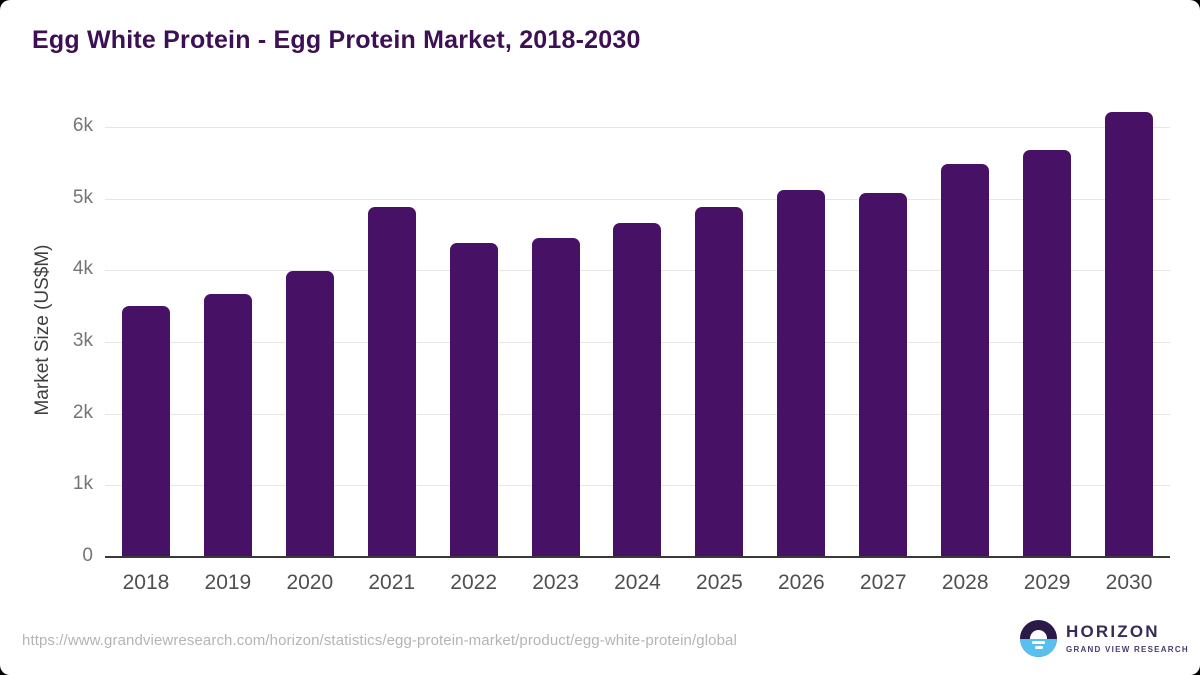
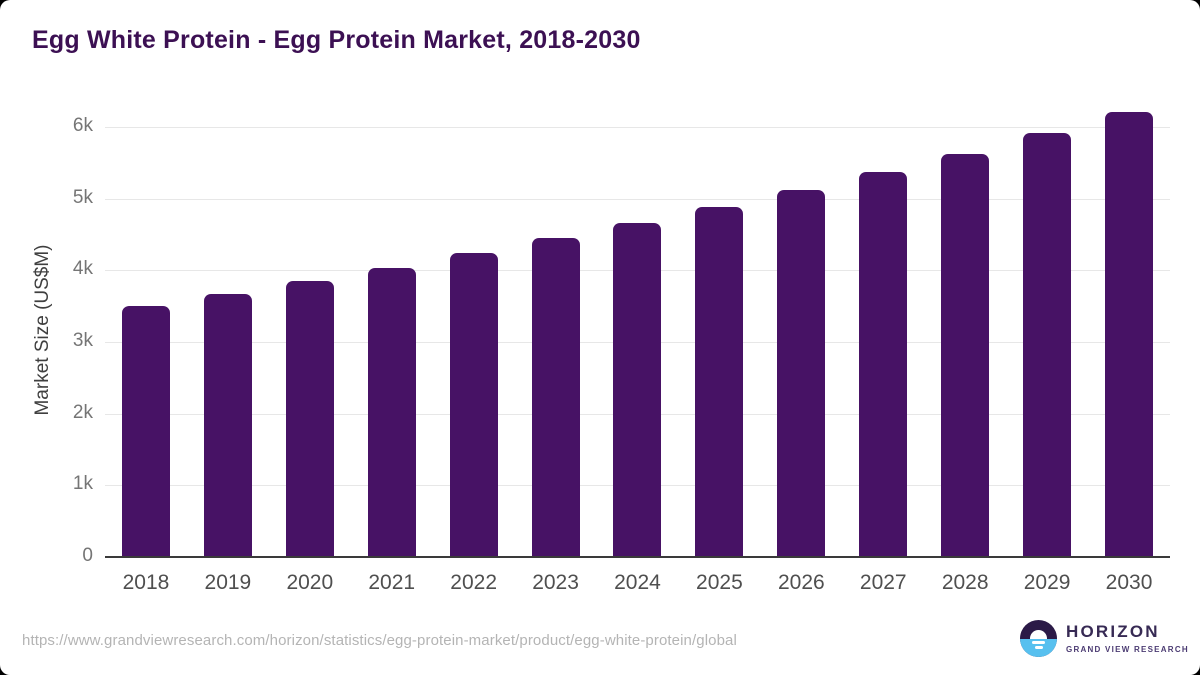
2020: 4.0k -> 3.9k
2021: 4.9k -> 4.0k
2022: 4.4k -> 4.2k
2027: 5.1k -> 5.4k
2028: 5.5k -> 5.6k
2029: 5.7k -> 5.9k
